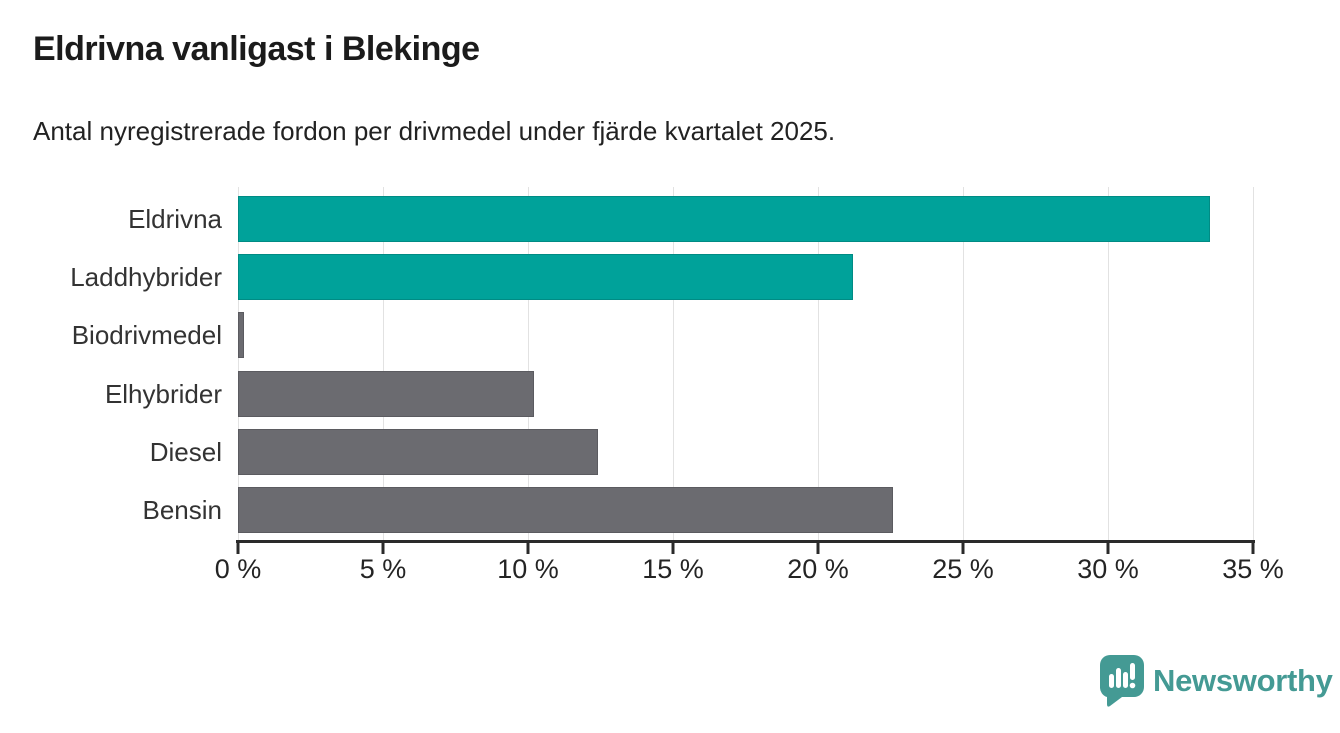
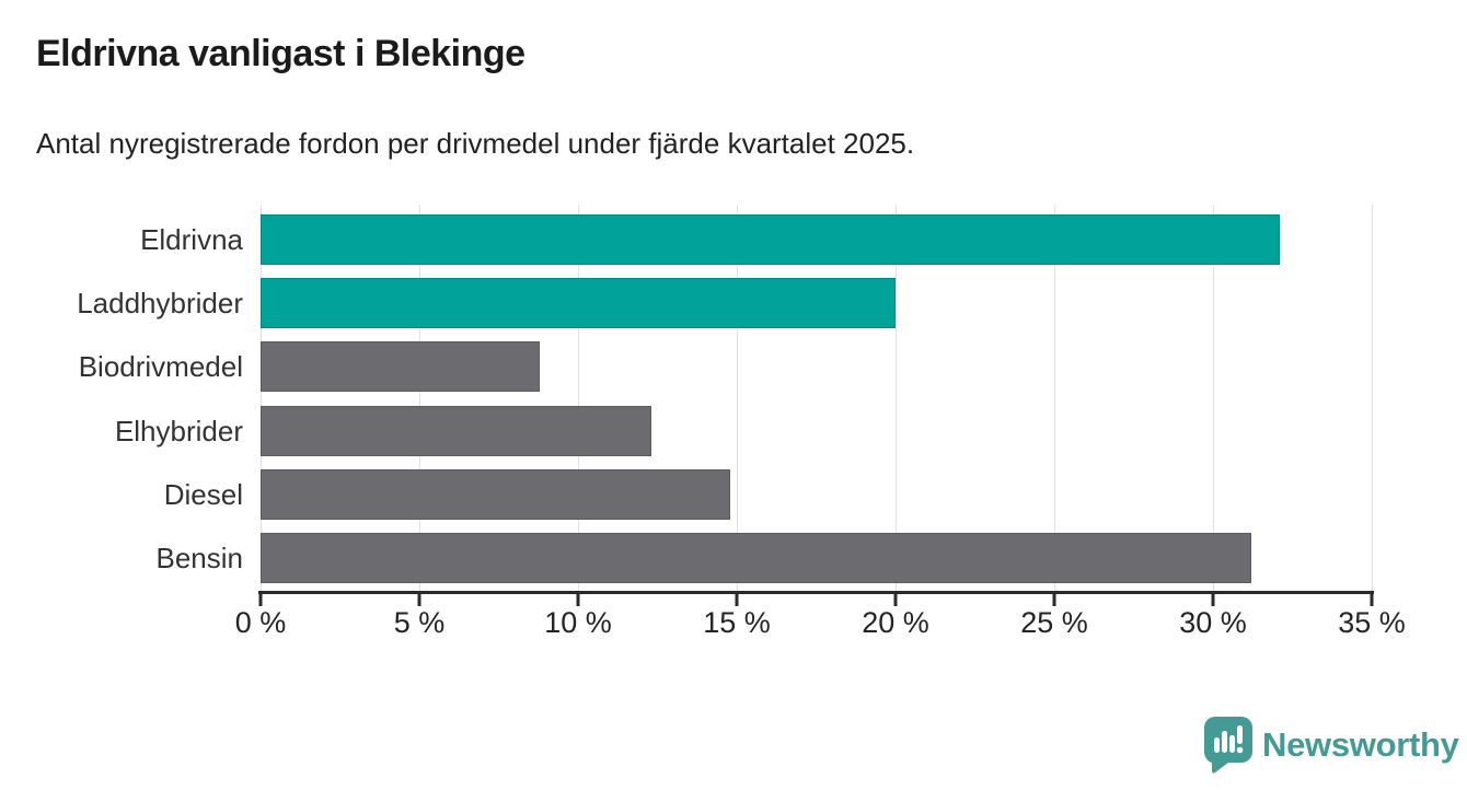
Eldrivna: 33.5% -> 32.1%
Laddhybrider: 21.2% -> 20.0%
Biodrivmedel: 0.2% -> 8.8%
Elhybrider: 10.2% -> 12.3%
Diesel: 12.4% -> 14.8%
Bensin: 22.6% -> 31.2%
